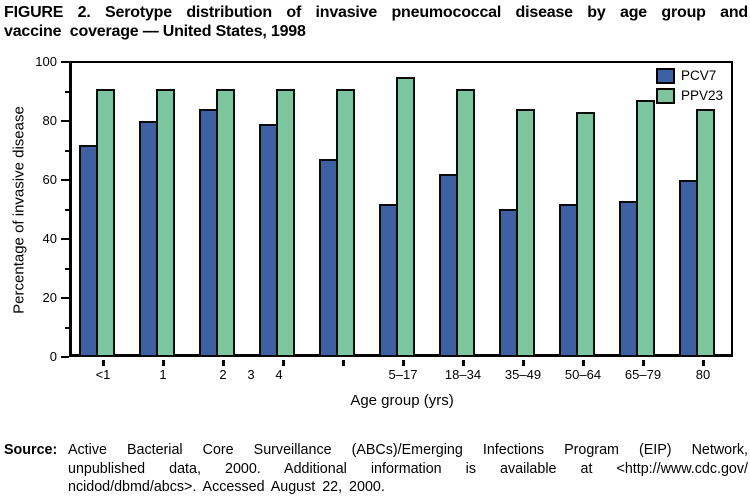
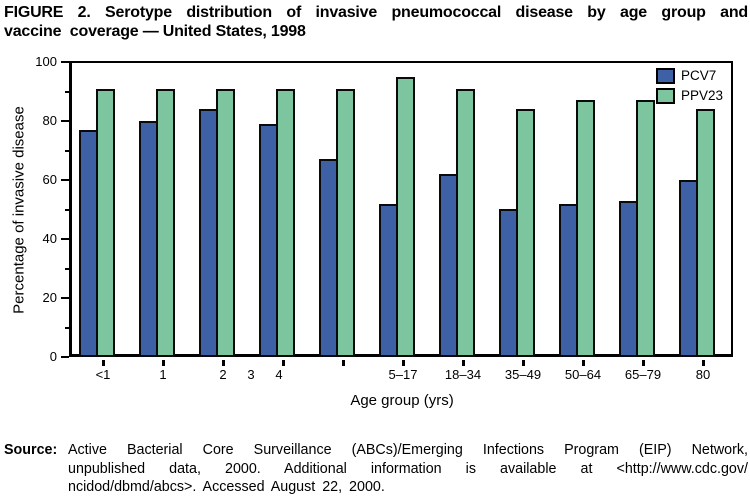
PCV7/<1: 72 -> 77
PPV23/50–64: 83 -> 87
